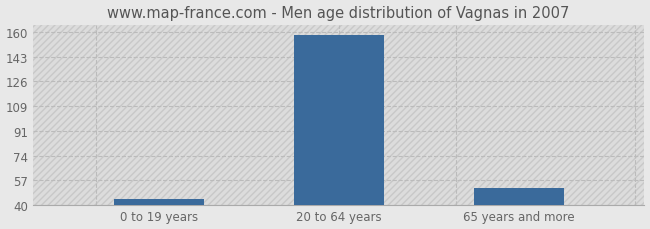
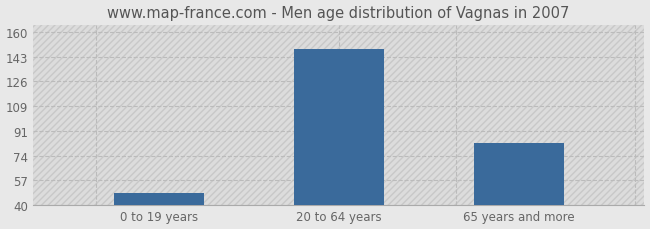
0 to 19 years: 44 -> 48
20 to 64 years: 158 -> 148
65 years and more: 52 -> 83
